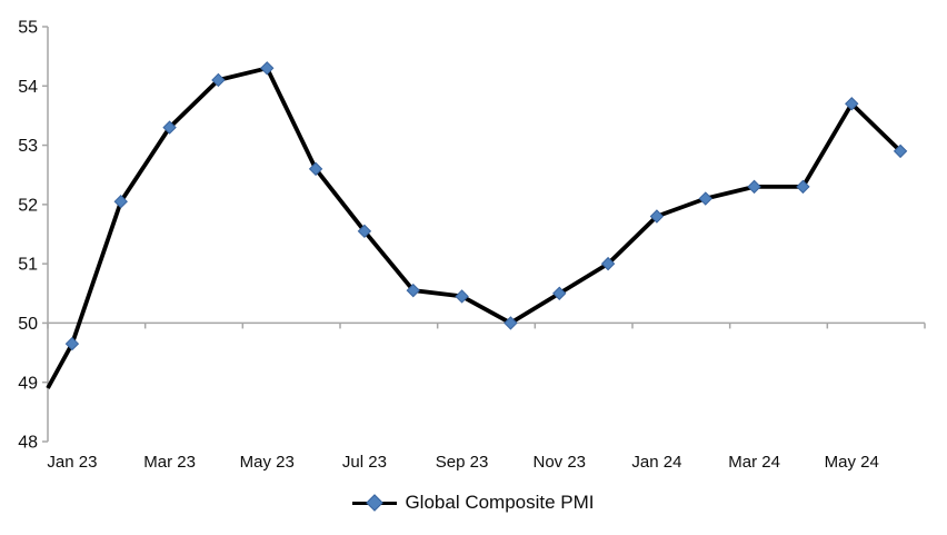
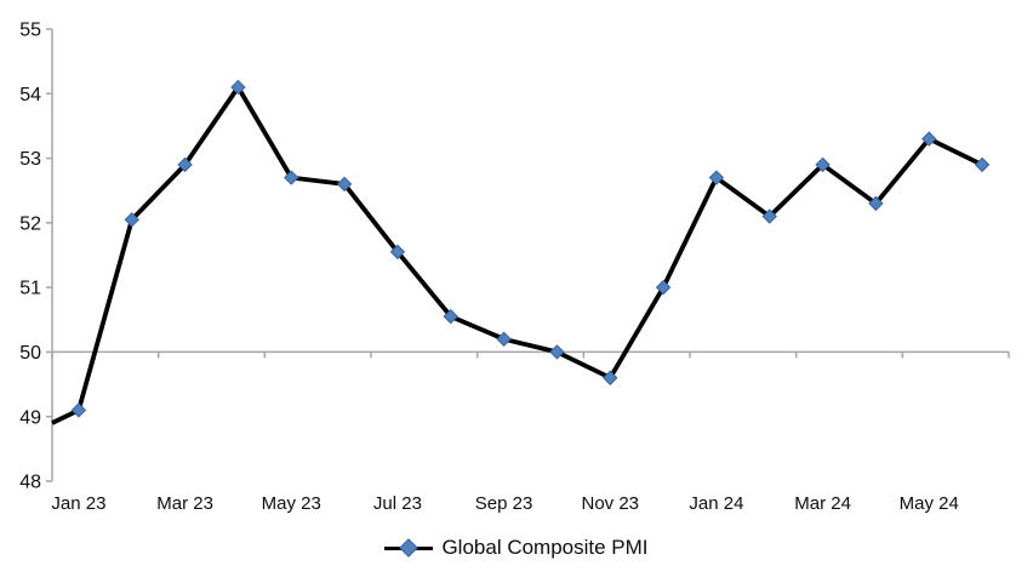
Jan 23: 49.6 -> 49.1
Mar 23: 53.3 -> 52.9
May 23: 54.3 -> 52.7
Sep 23: 50.5 -> 50.2
Nov 23: 50.5 -> 49.6
Jan 24: 51.8 -> 52.7
Mar 24: 52.3 -> 52.9
May 24: 53.7 -> 53.3
